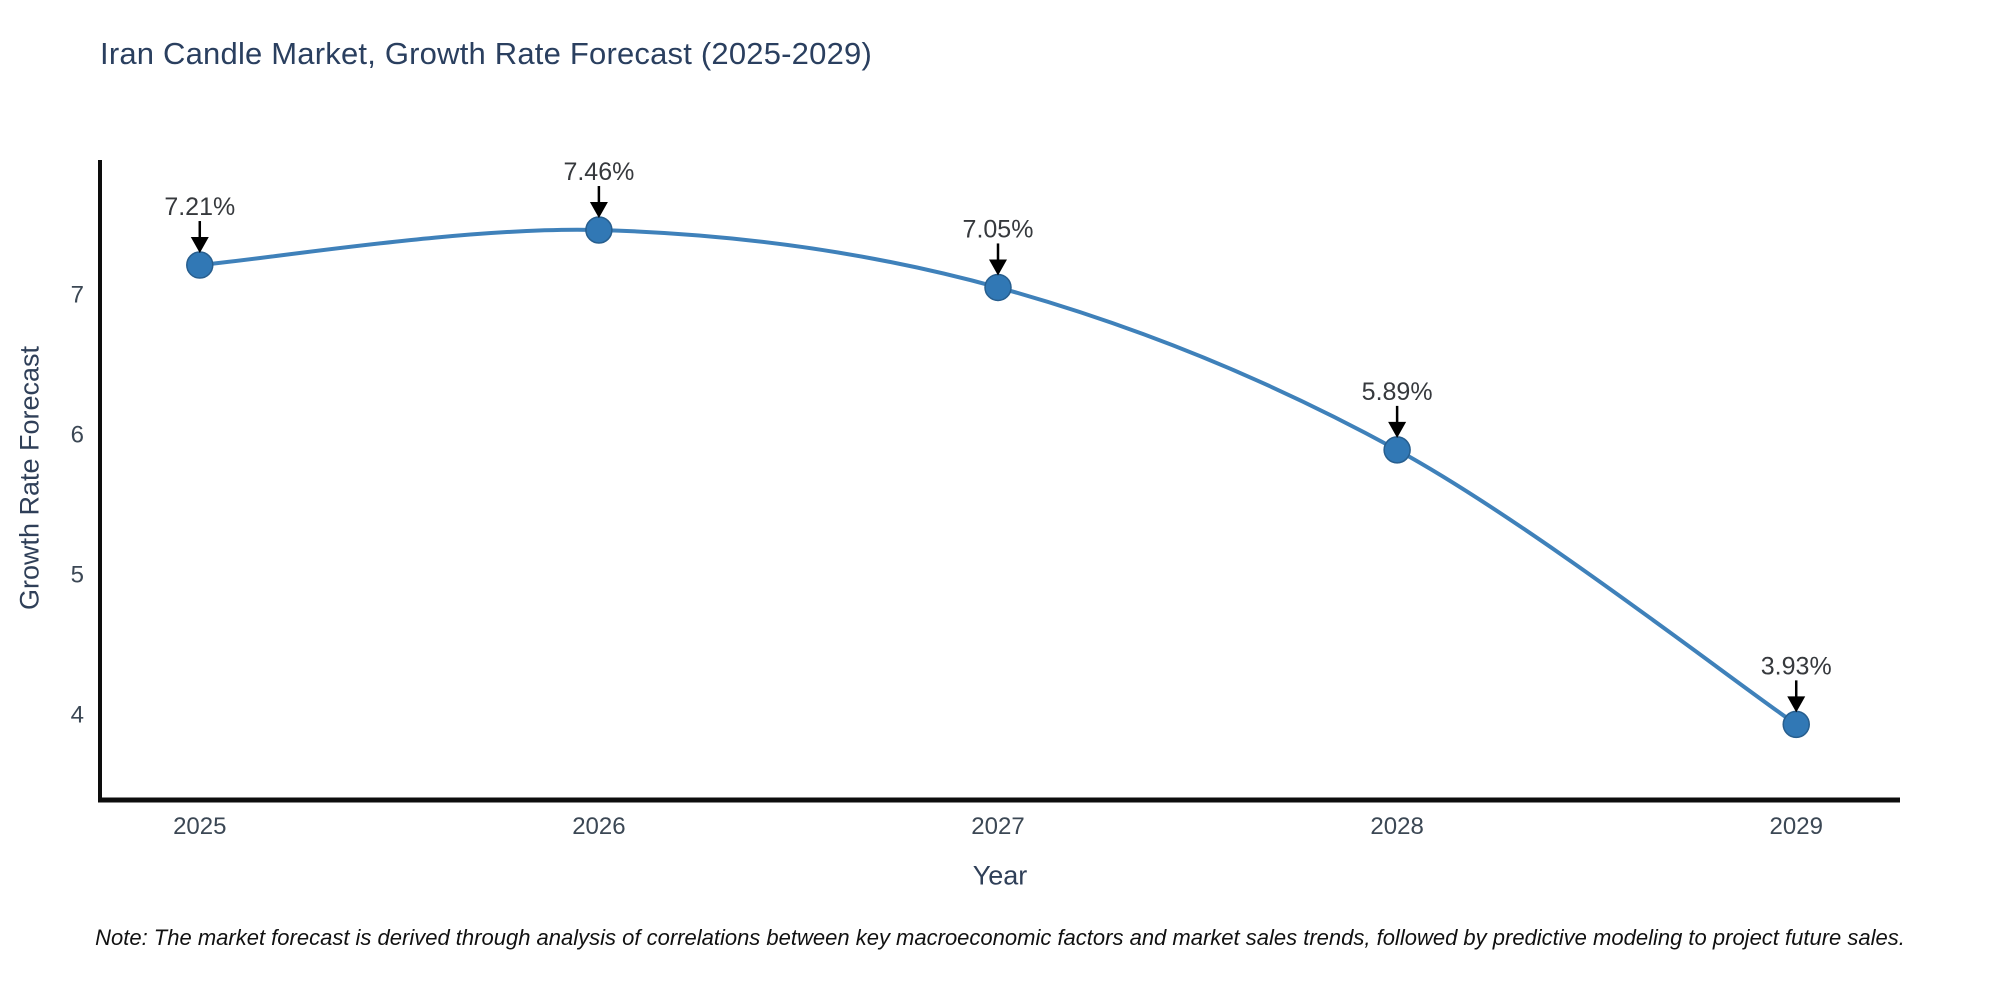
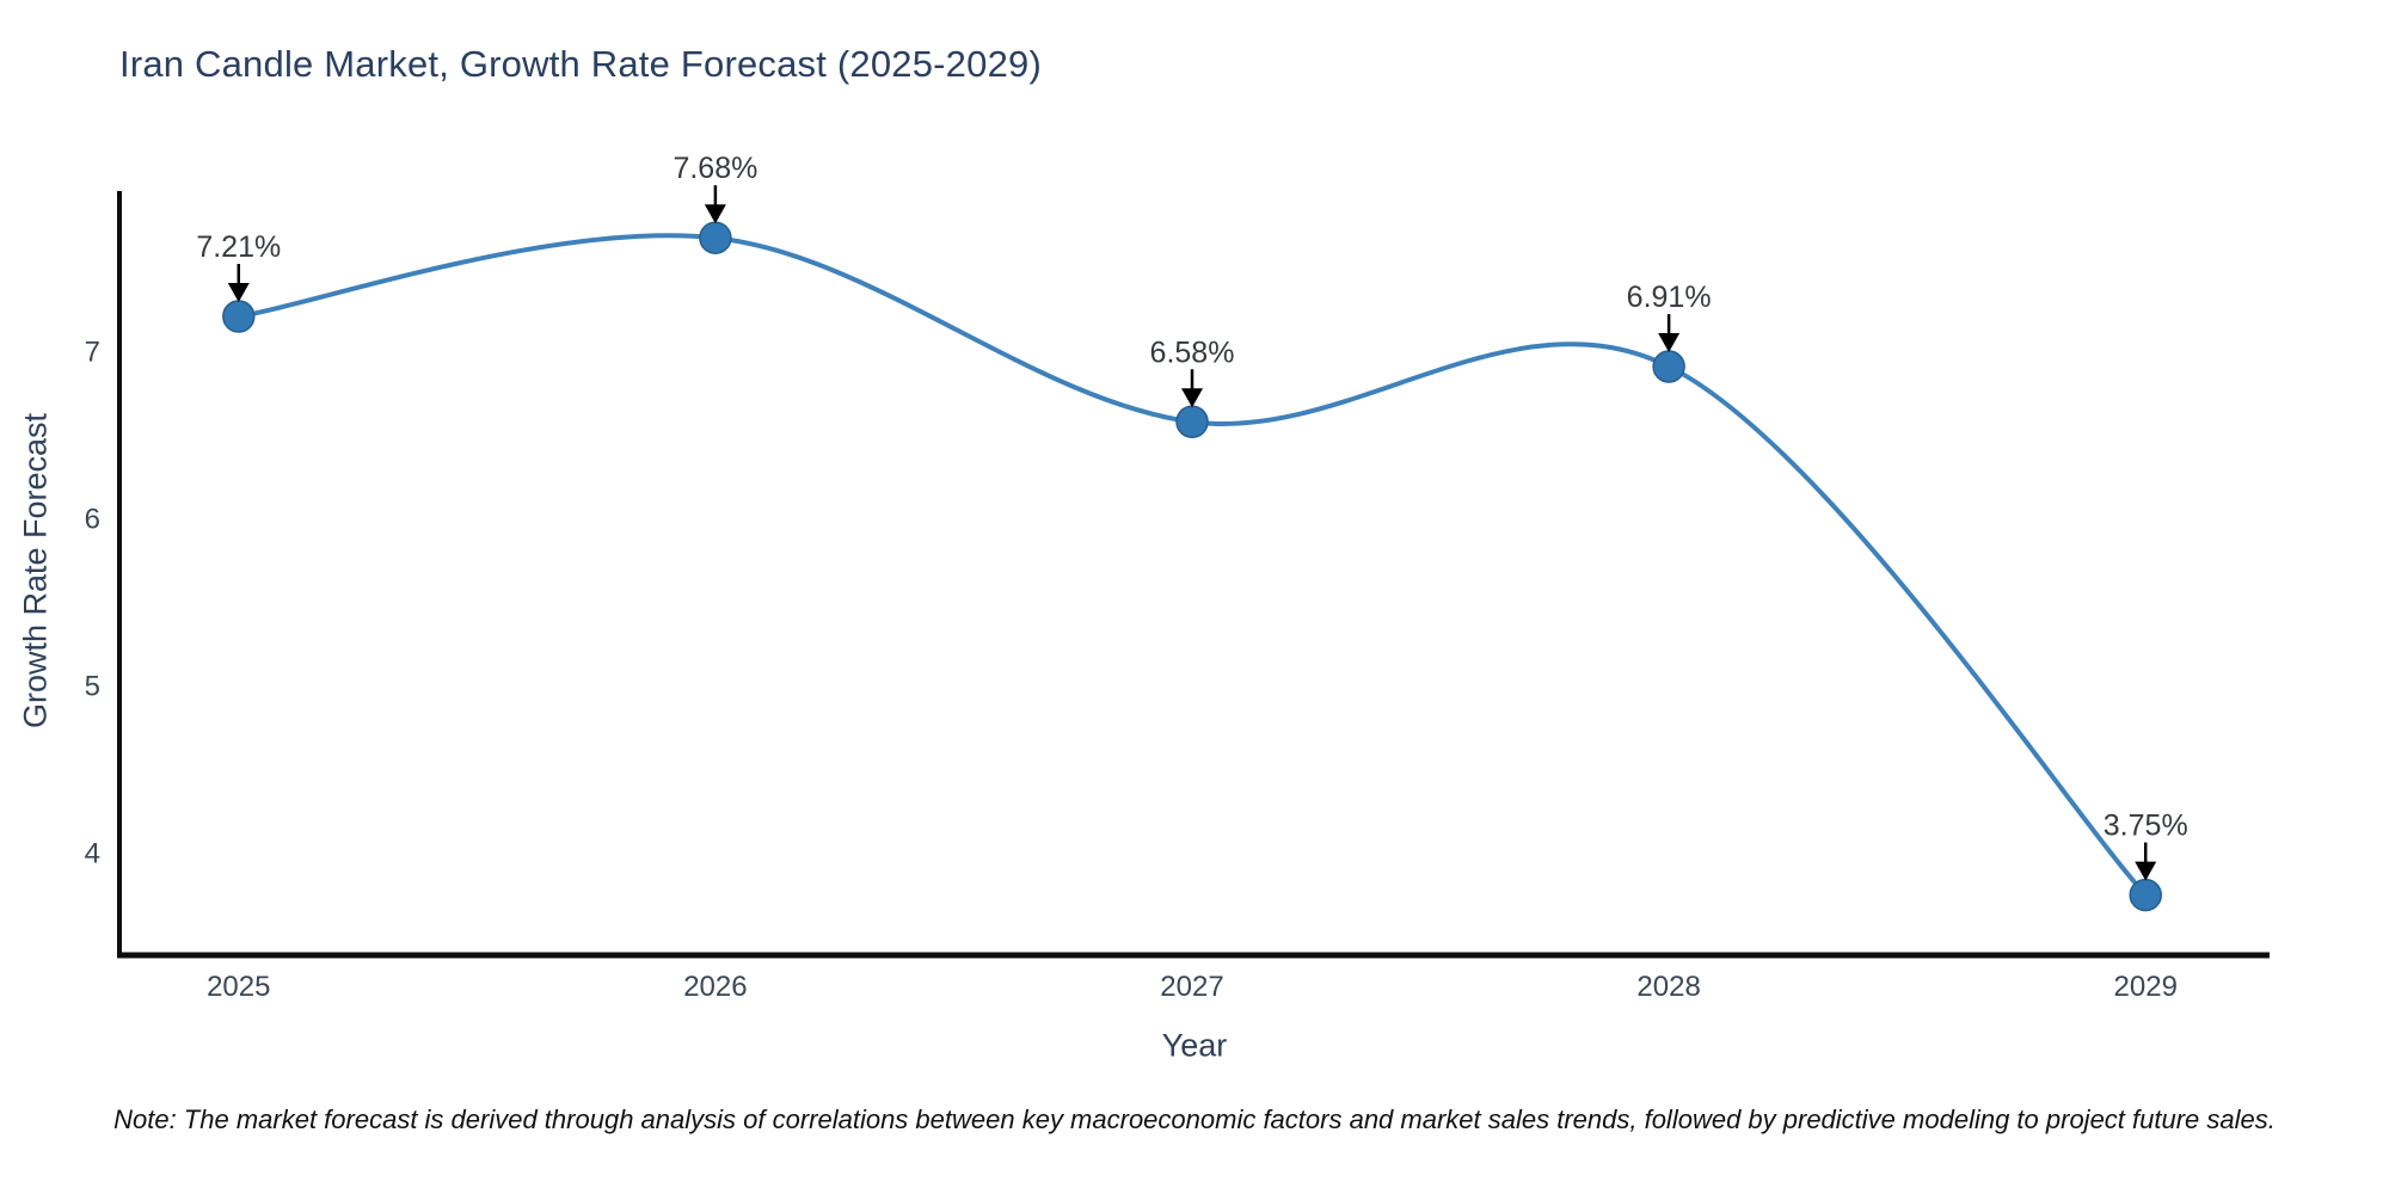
2026: 7.46% -> 7.68%
2027: 7.05% -> 6.58%
2028: 5.89% -> 6.91%
2029: 3.93% -> 3.75%
